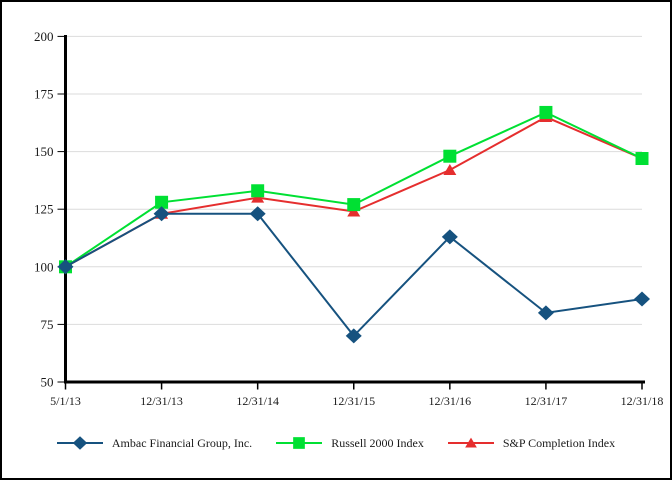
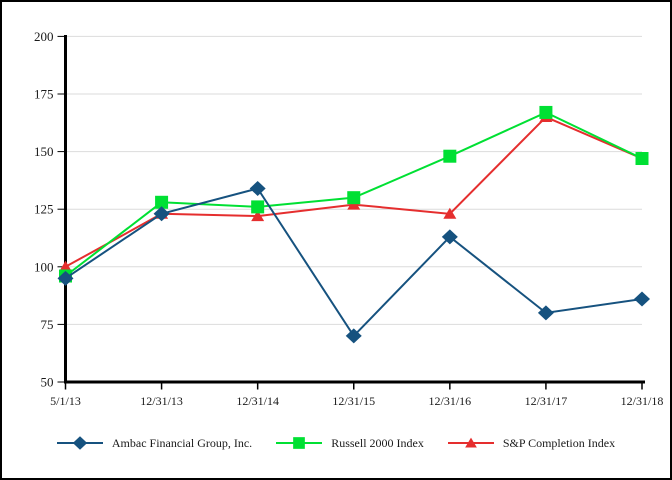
Ambac Financial Group, Inc./5/1/13: 100 -> 95
Russell 2000 Index/5/1/13: 100 -> 96
Ambac Financial Group, Inc./12/31/14: 123 -> 134
Russell 2000 Index/12/31/14: 133 -> 126
S&P Completion Index/12/31/14: 130 -> 122
Russell 2000 Index/12/31/15: 127 -> 130
S&P Completion Index/12/31/15: 124 -> 127
S&P Completion Index/12/31/16: 142 -> 123
